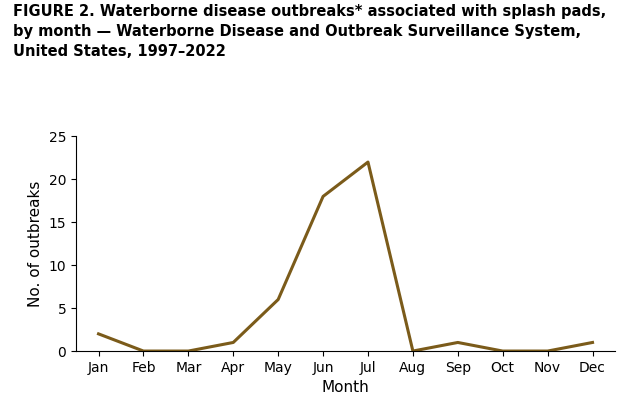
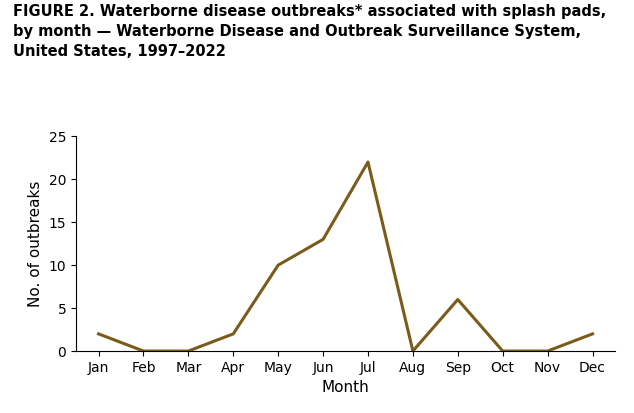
Apr: 1 -> 2
May: 6 -> 10
Jun: 18 -> 13
Sep: 1 -> 6
Dec: 1 -> 2
